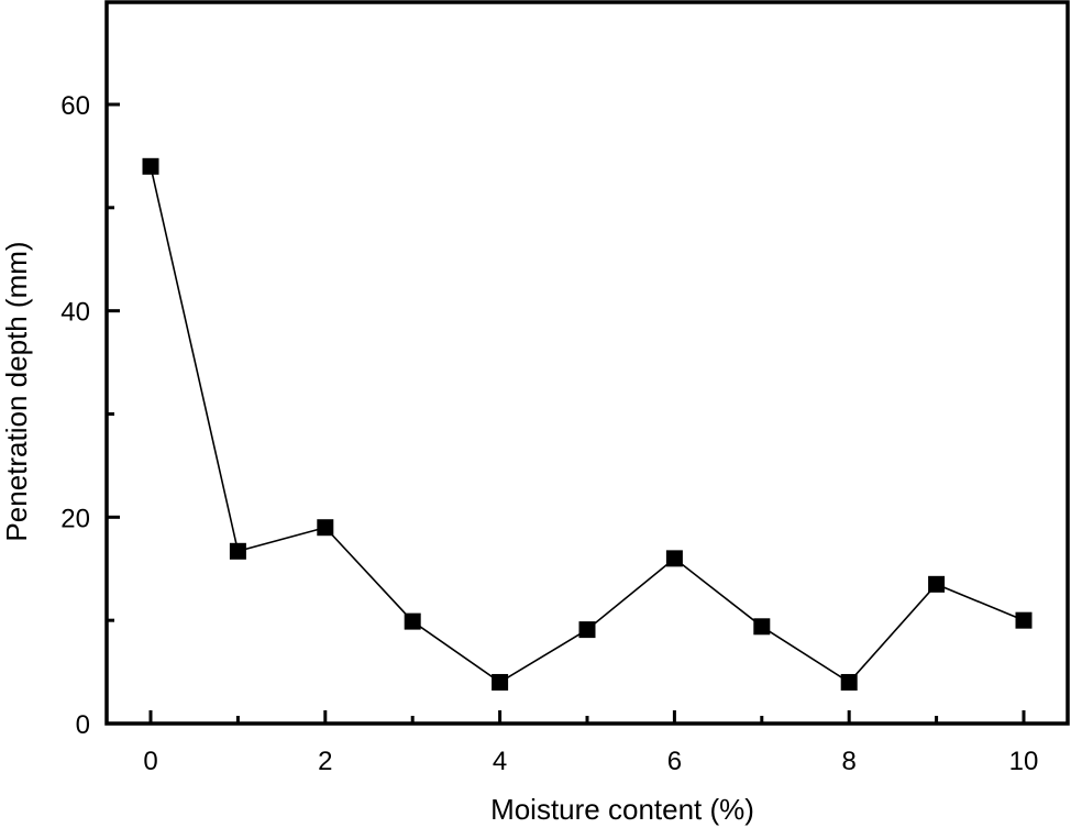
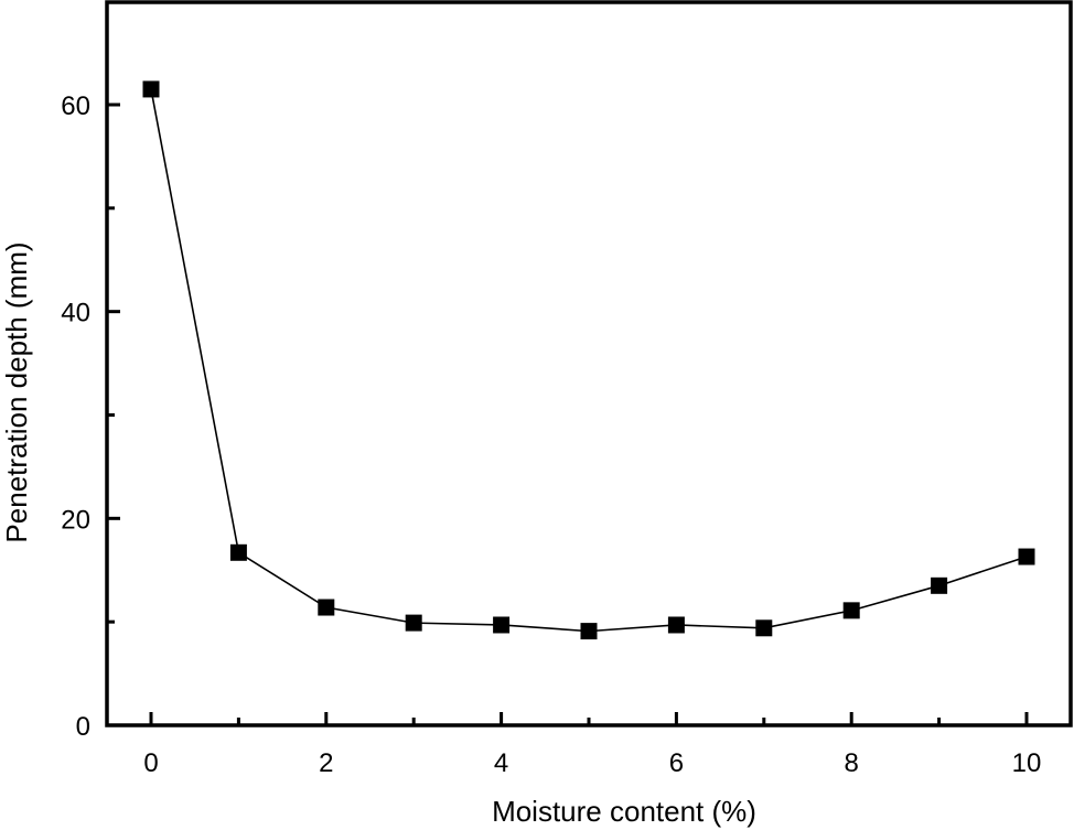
0: 54 -> 62
2: 19 -> 11
4: 4 -> 10
6: 16 -> 10
8: 4 -> 11
10: 10 -> 16
